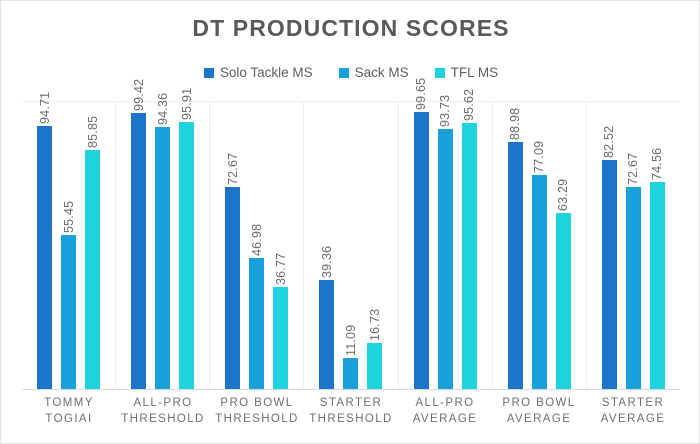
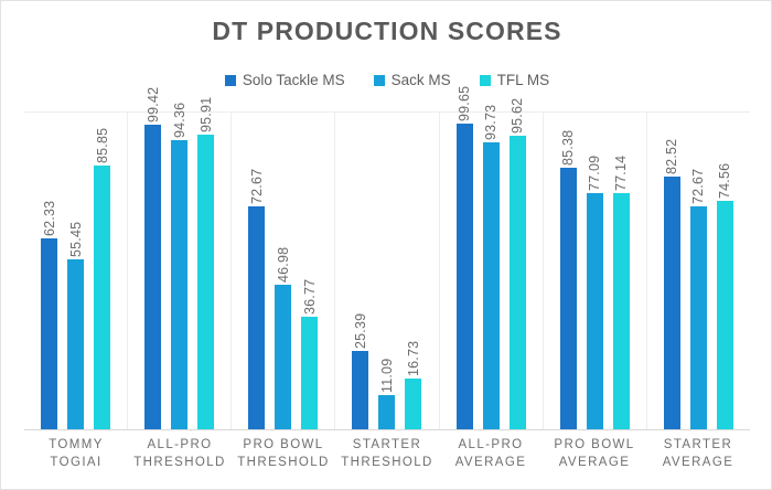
Solo Tackle MS/TOMMY TOGIAI: 94.71 -> 62.33
Solo Tackle MS/STARTER THRESHOLD: 39.36 -> 25.39
Solo Tackle MS/PRO BOWL AVERAGE: 88.98 -> 85.38
TFL MS/PRO BOWL AVERAGE: 63.29 -> 77.14
